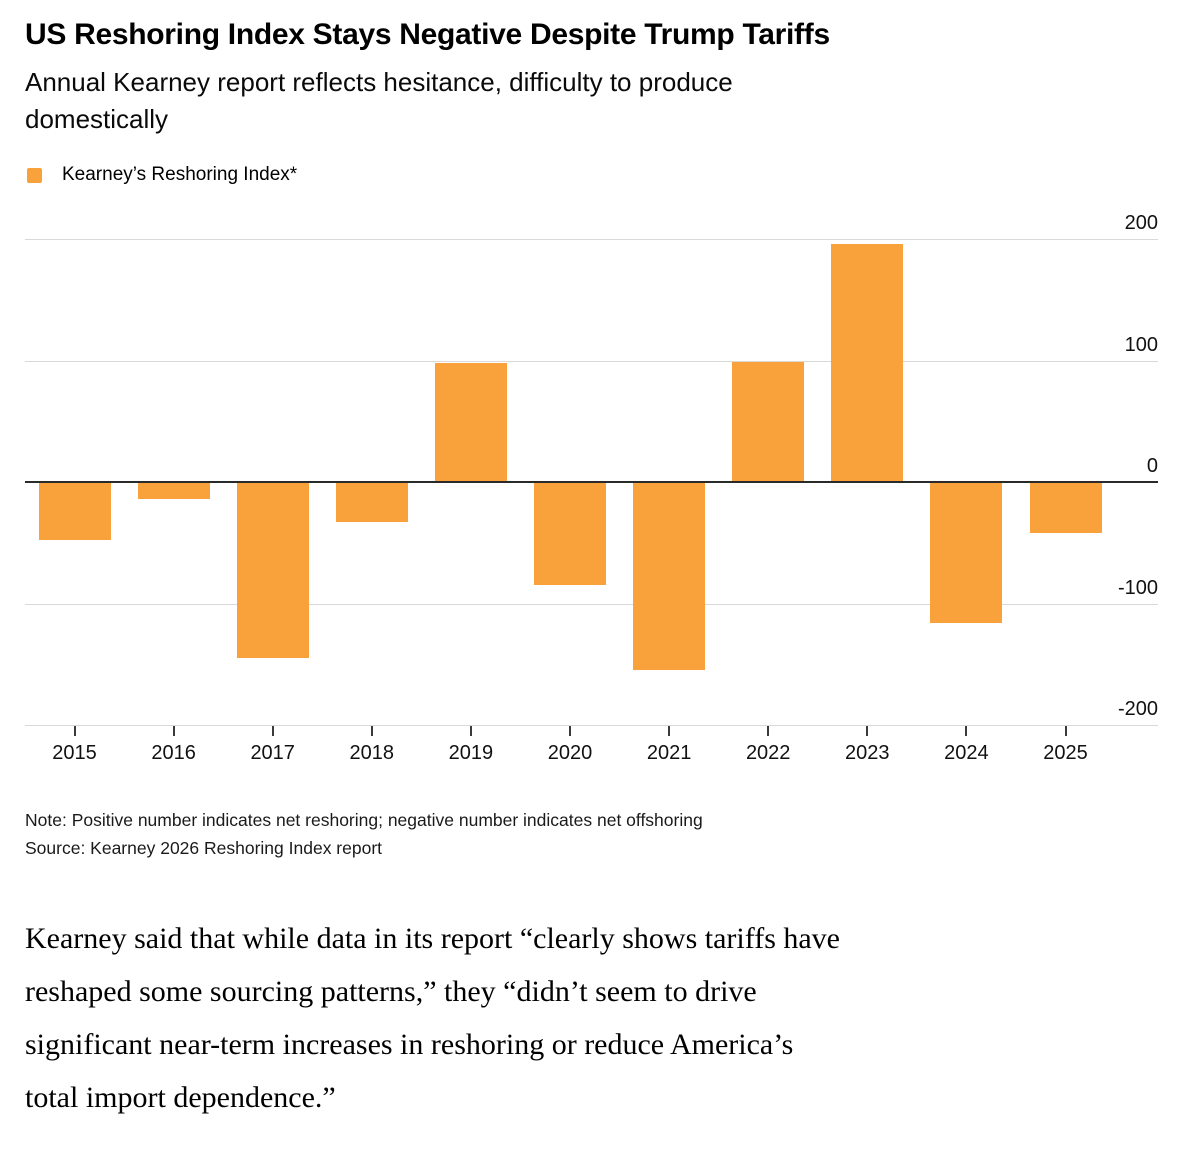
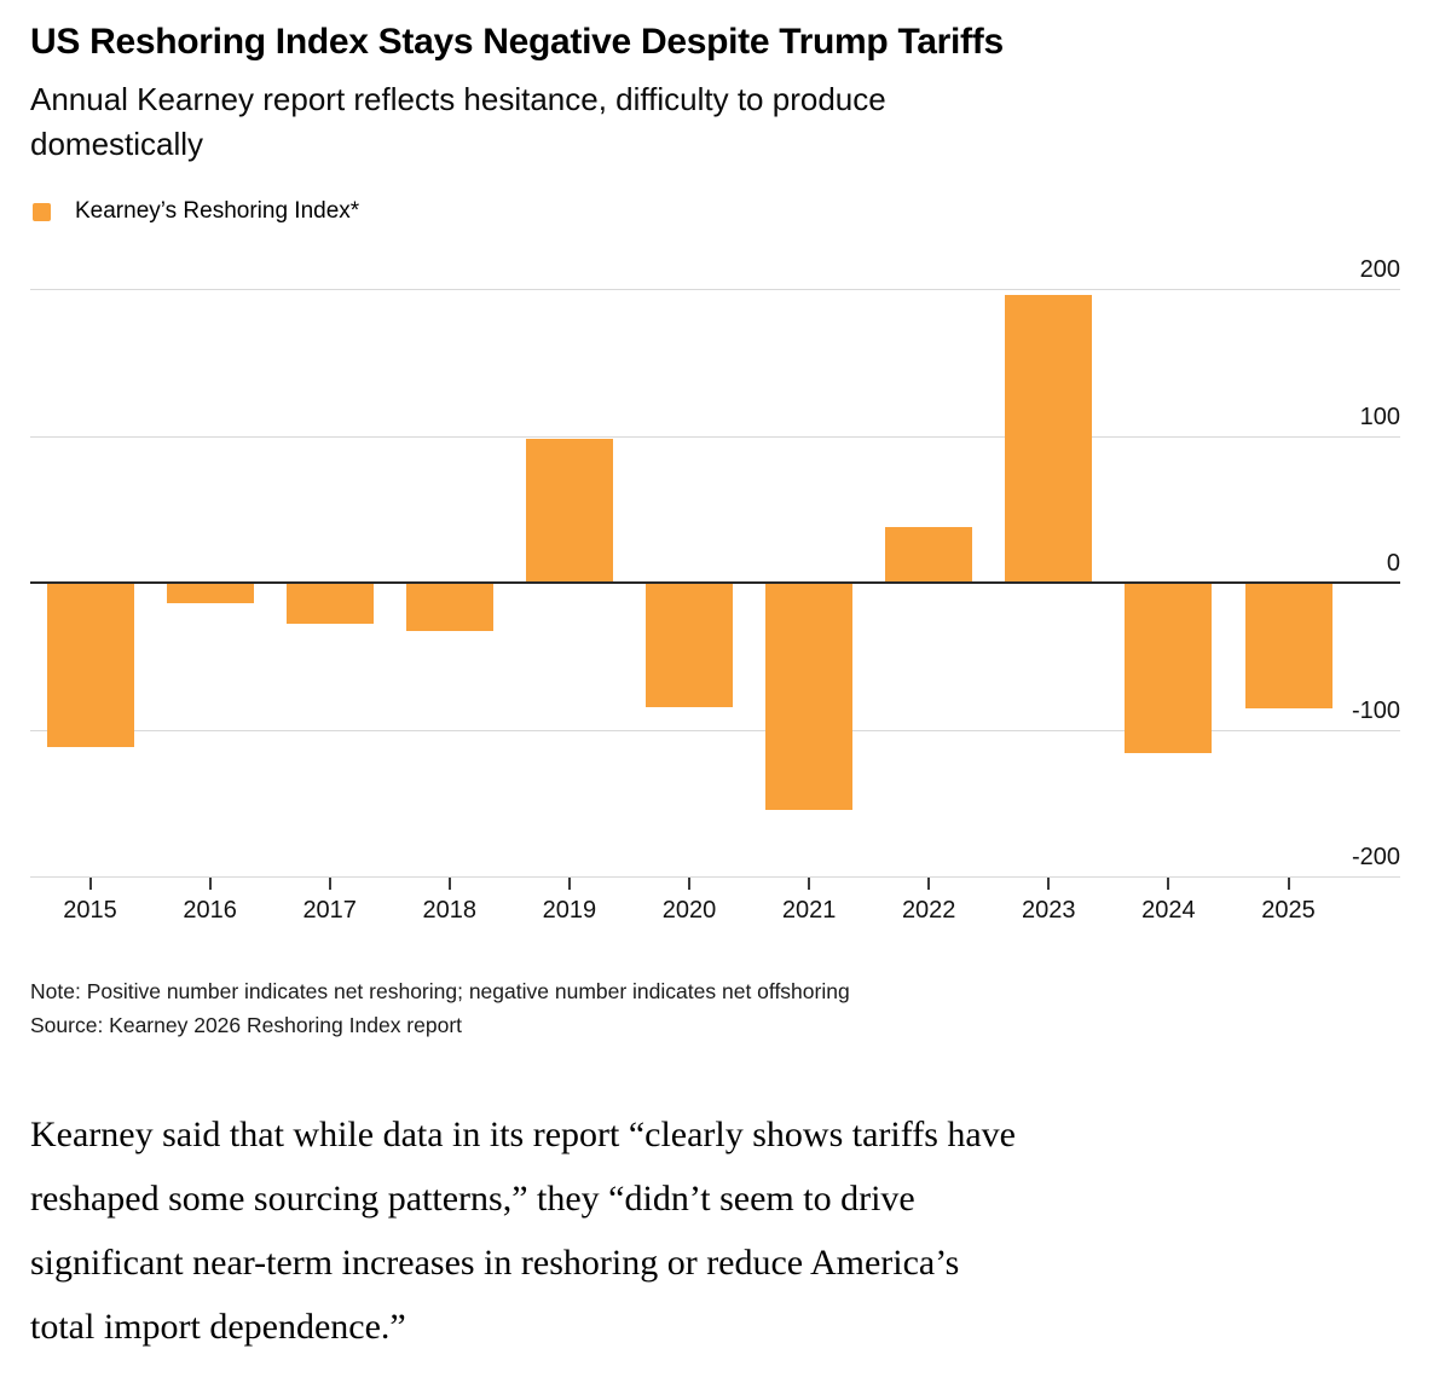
2015: -48 -> -112
2017: -145 -> -28
2022: 99 -> 38
2025: -42 -> -86
